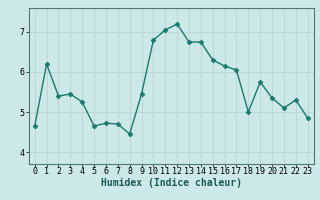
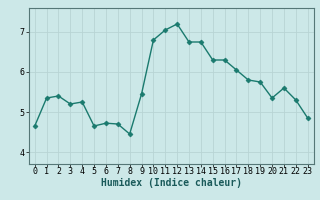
1: 6.20 -> 5.35
3: 5.45 -> 5.20
16: 6.15 -> 6.30
18: 5.00 -> 5.80
21: 5.10 -> 5.60
